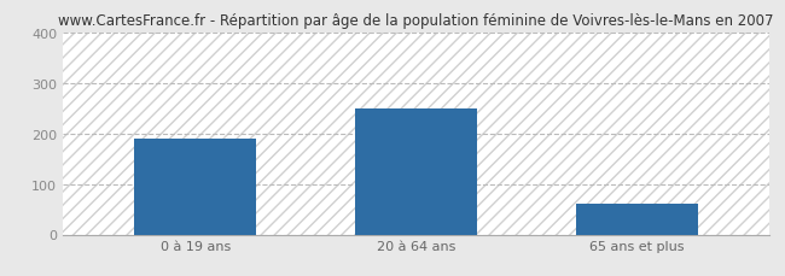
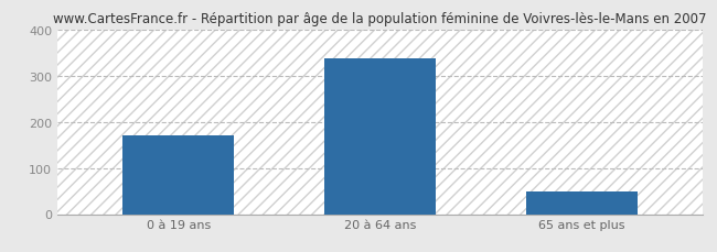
0 à 19 ans: 190 -> 170
20 à 64 ans: 250 -> 338
65 ans et plus: 60 -> 48
